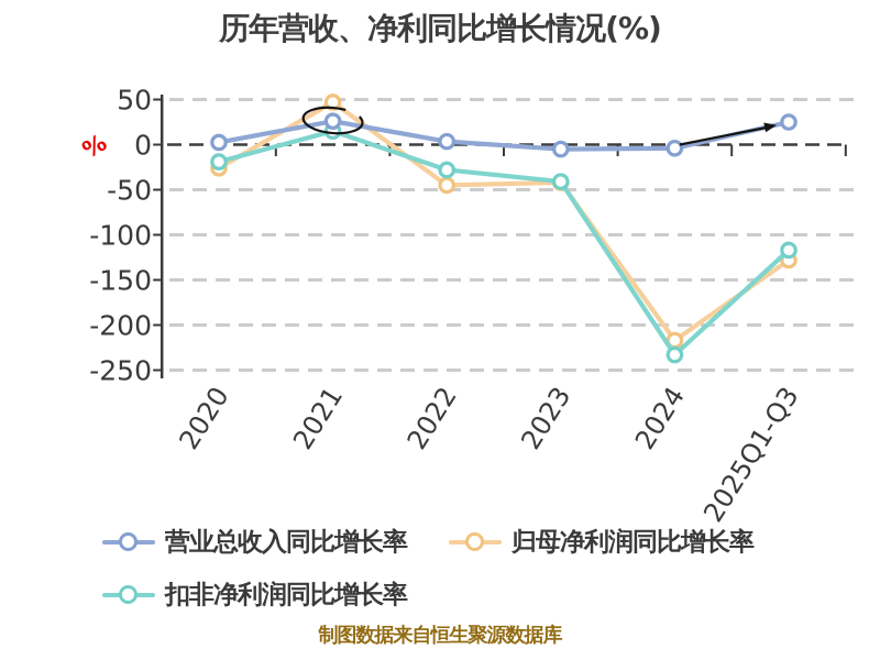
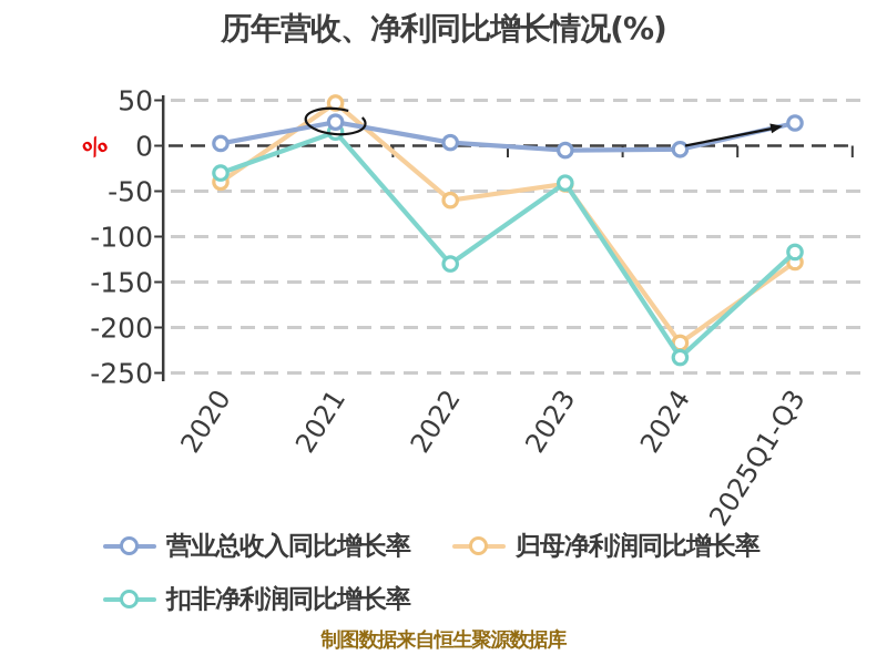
归母净利润同比增长率/2020: -30 -> -40
扣非净利润同比增长率/2020: -20 -> -30
归母净利润同比增长率/2022: -40 -> -60
扣非净利润同比增长率/2022: -30 -> -130
